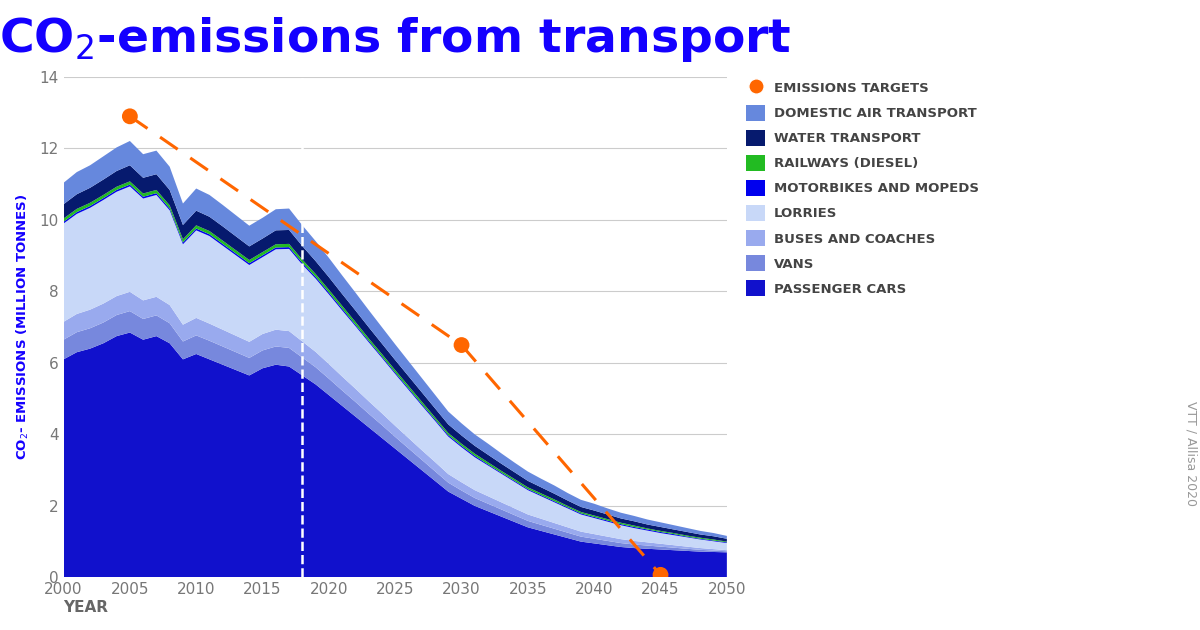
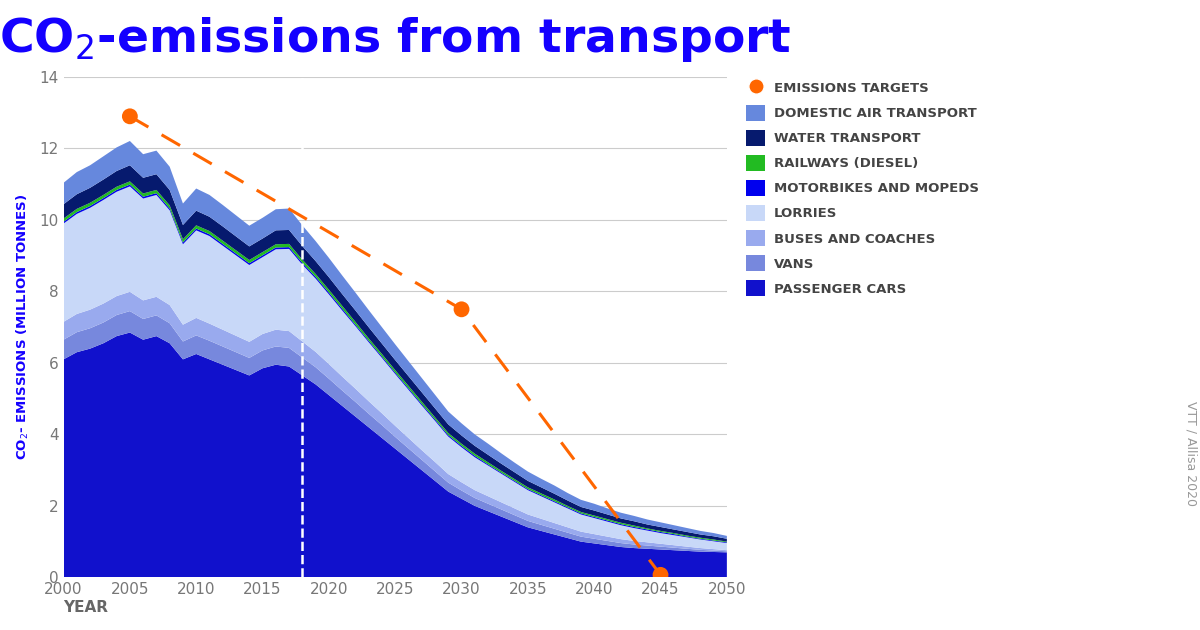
EMISSIONS TARGETS/2030: 6.50 -> 7.50
